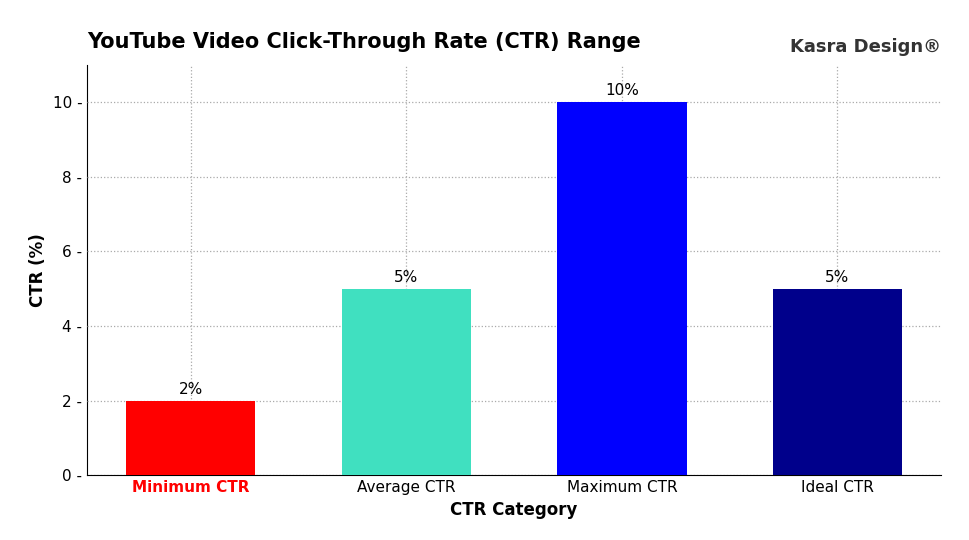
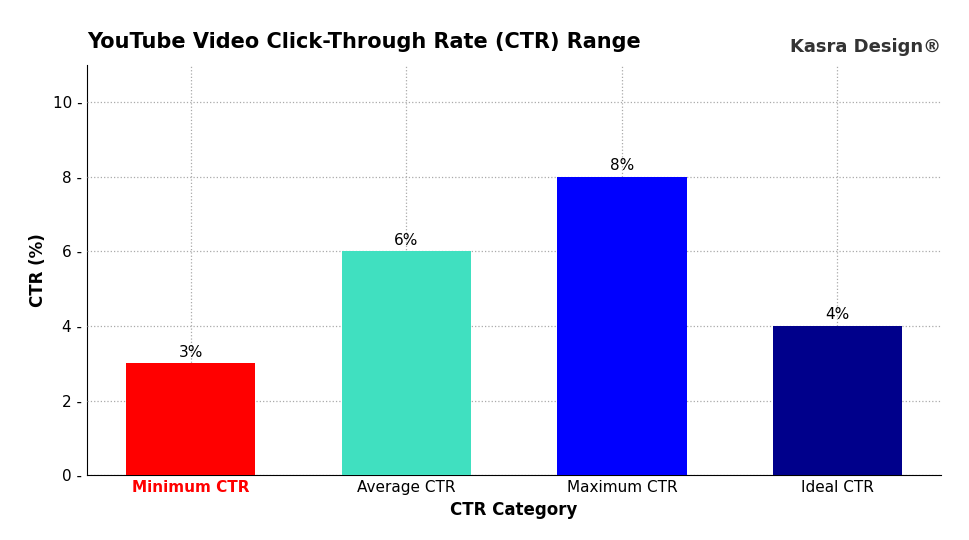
Minimum CTR: 2% -> 3%
Average CTR: 5% -> 6%
Maximum CTR: 10% -> 8%
Ideal CTR: 5% -> 4%
